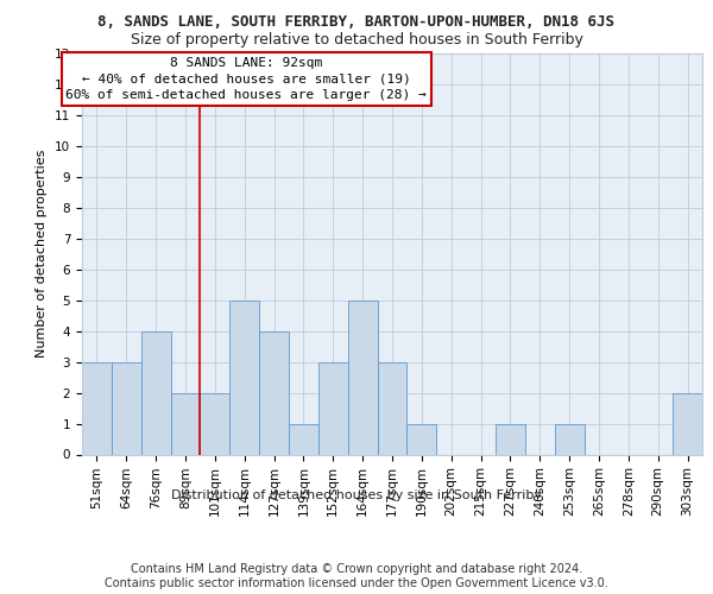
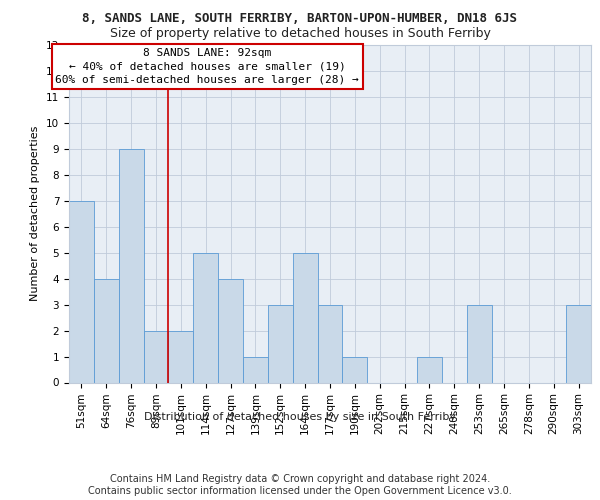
51sqm: 3 -> 7
64sqm: 3 -> 4
76sqm: 4 -> 9
253sqm: 1 -> 3
303sqm: 2 -> 3
